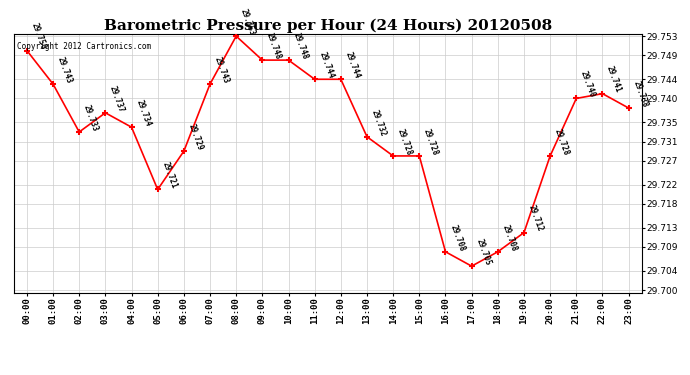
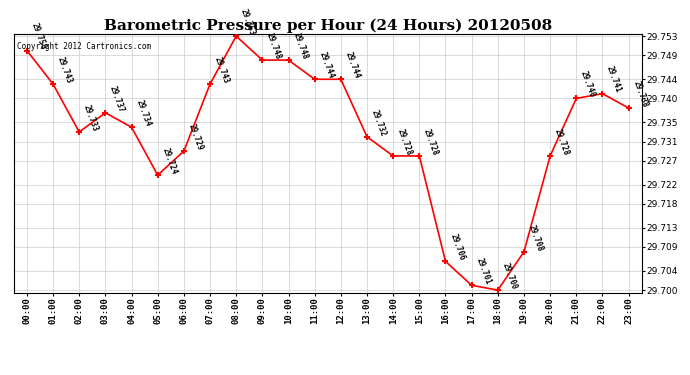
05:00: 29.721 -> 29.724
16:00: 29.708 -> 29.706
17:00: 29.705 -> 29.701
18:00: 29.708 -> 29.700
19:00: 29.712 -> 29.708
